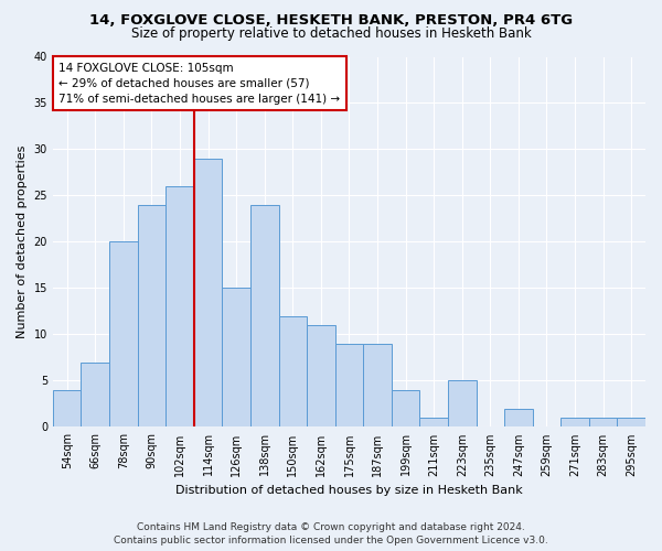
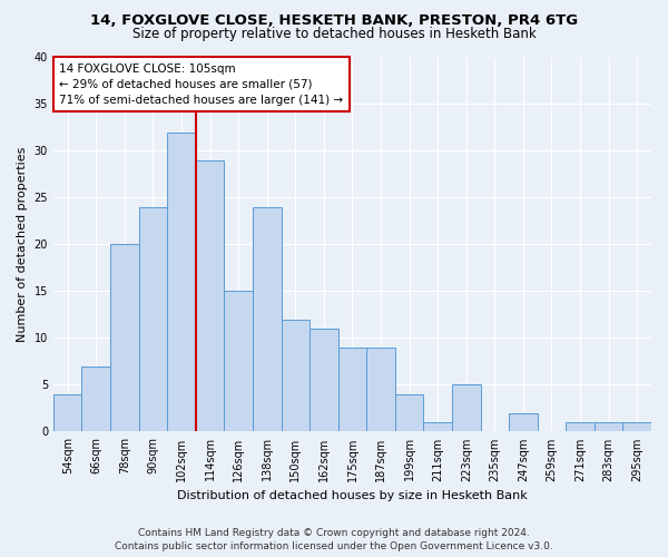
102sqm: 26 -> 32
